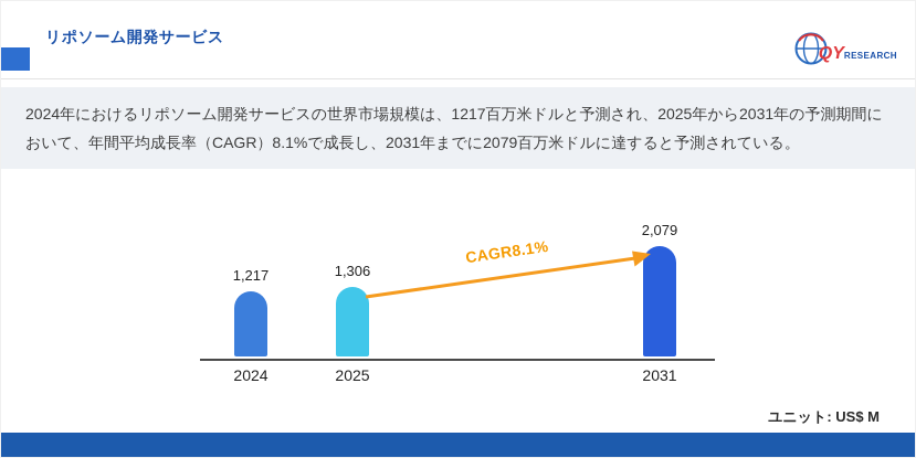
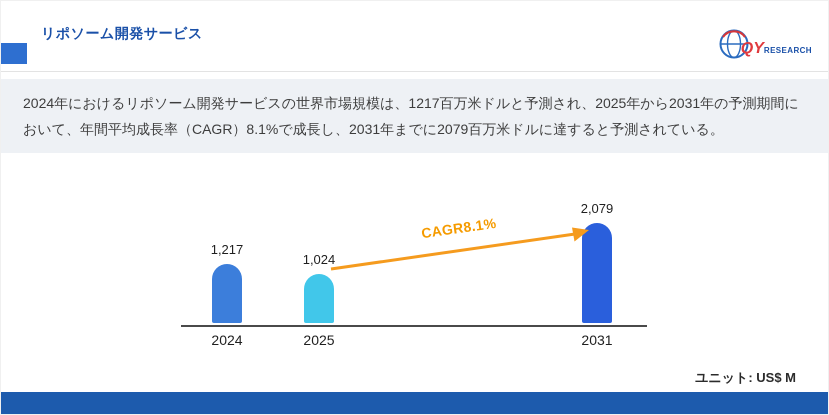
2025: 1,306 -> 1,024
